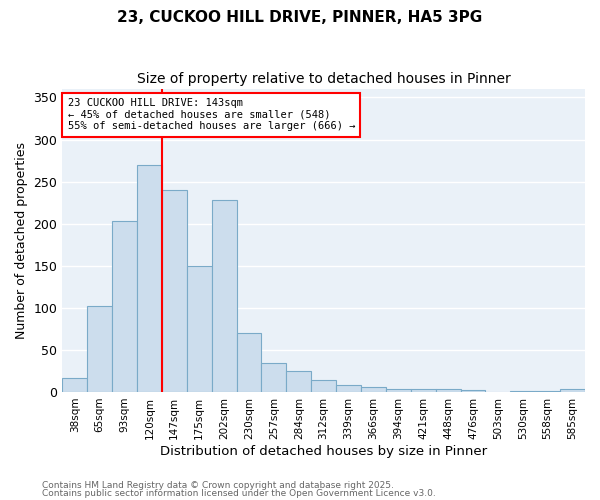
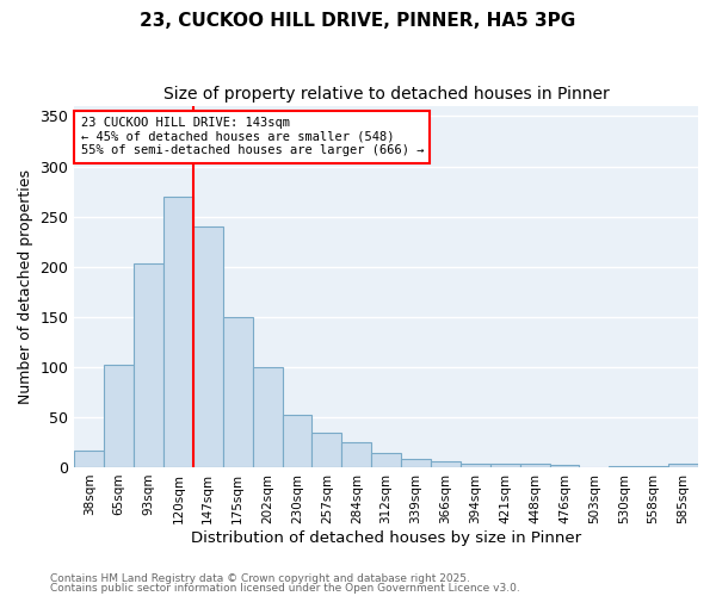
202sqm: 228 -> 100
230sqm: 70 -> 52
